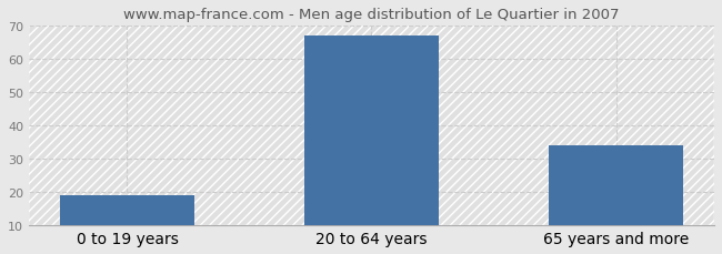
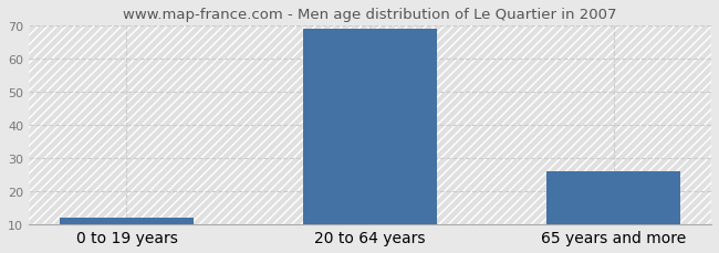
0 to 19 years: 19 -> 12
20 to 64 years: 67 -> 69
65 years and more: 34 -> 26
